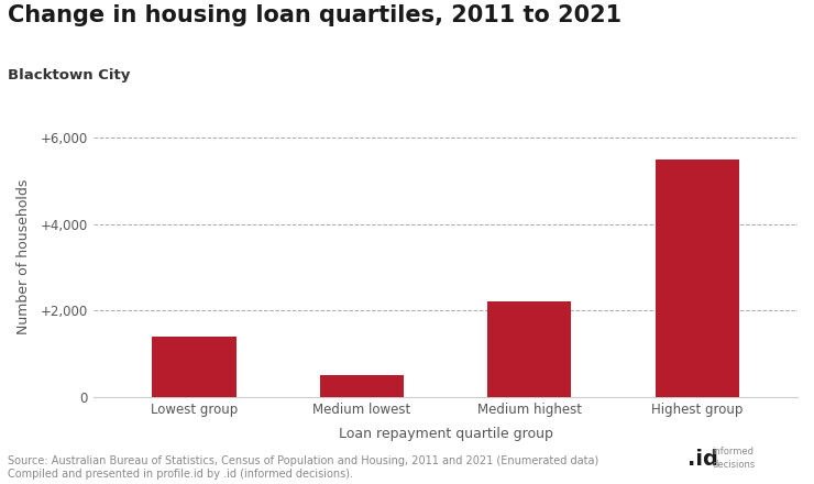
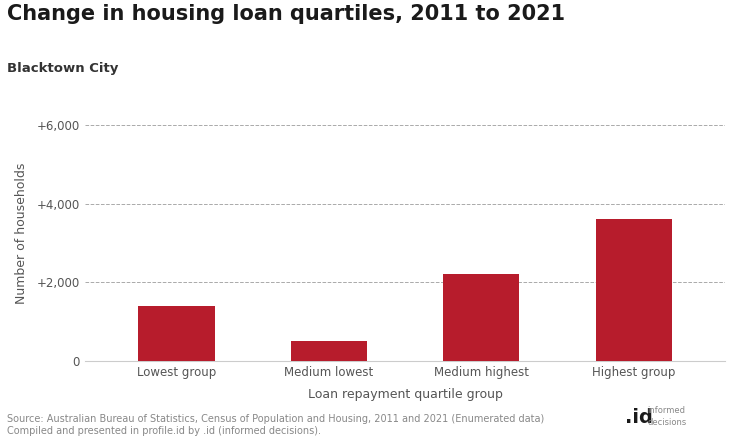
Highest group: 5,500 -> 3,600
